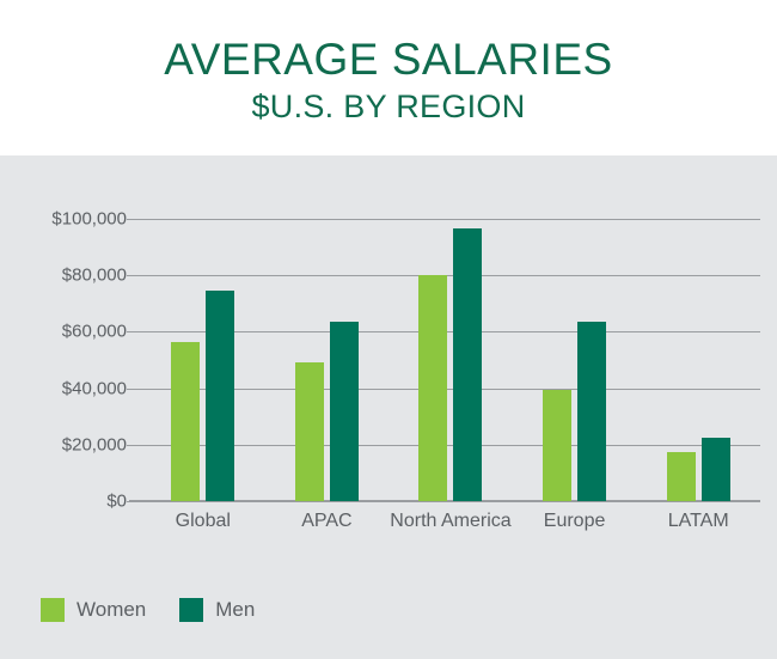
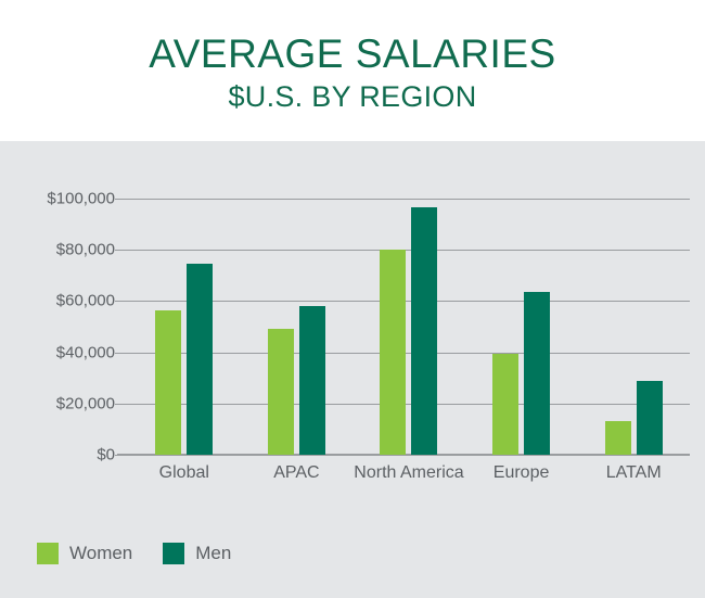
Men/APAC: $64000 -> $58000
Women/LATAM: $18000 -> $13000
Men/LATAM: $22000 -> $29000
